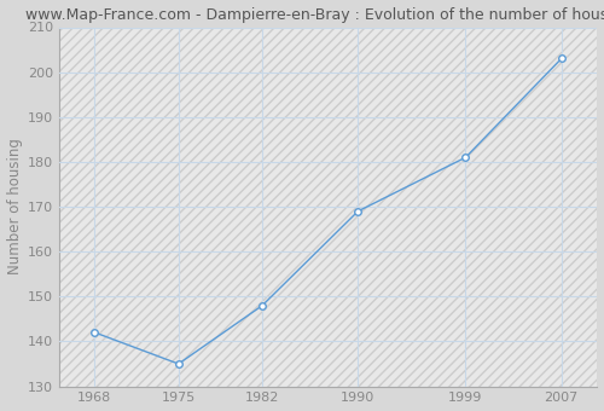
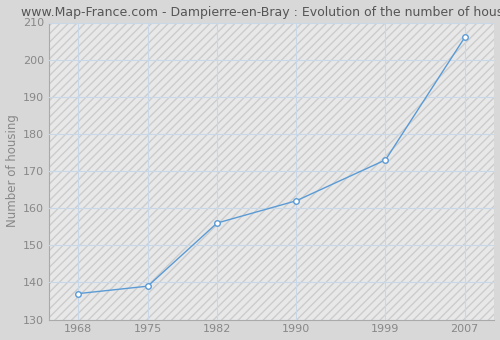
1968: 142 -> 137
1975: 135 -> 139
1982: 148 -> 156
1990: 169 -> 162
1999: 181 -> 173
2007: 203 -> 206
